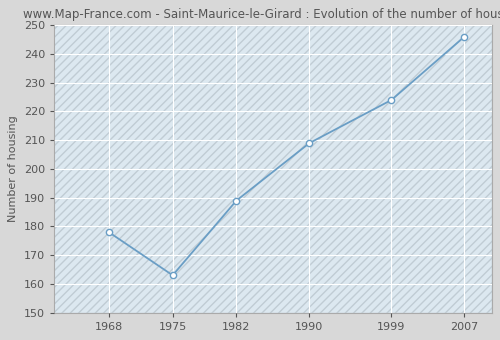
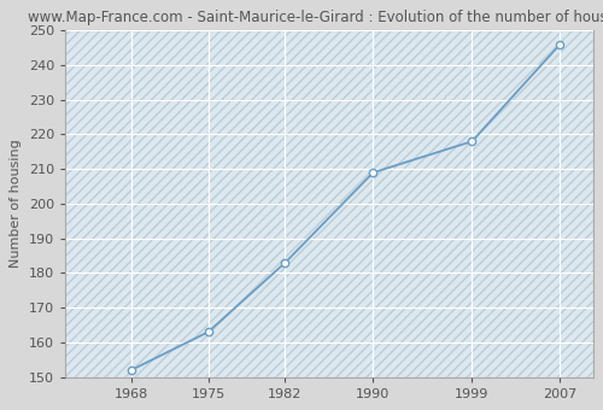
1968: 178 -> 152
1982: 189 -> 183
1999: 224 -> 218
